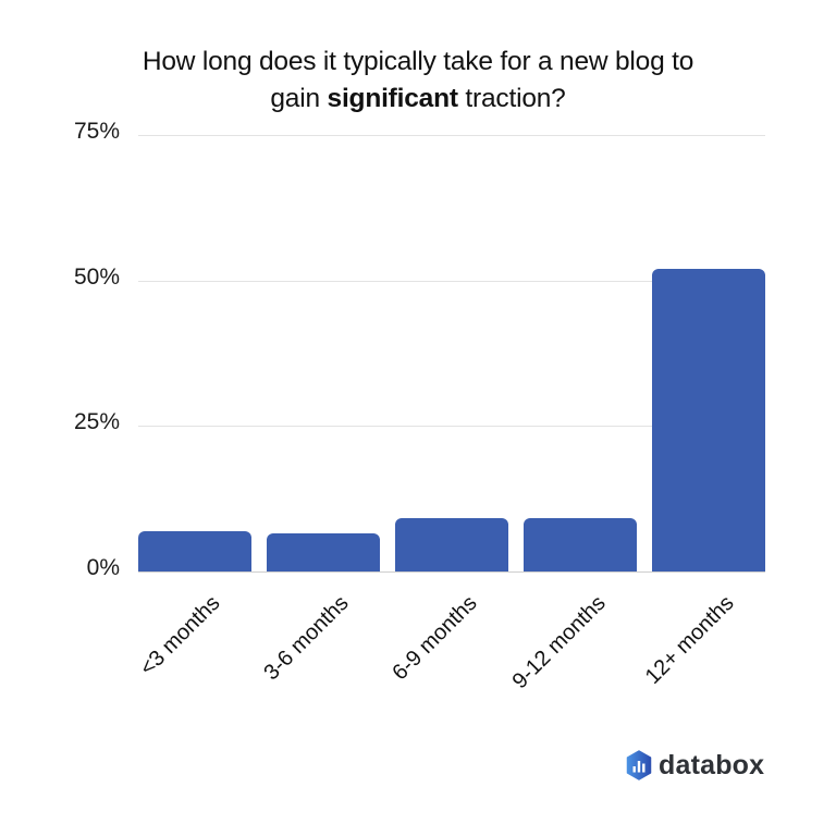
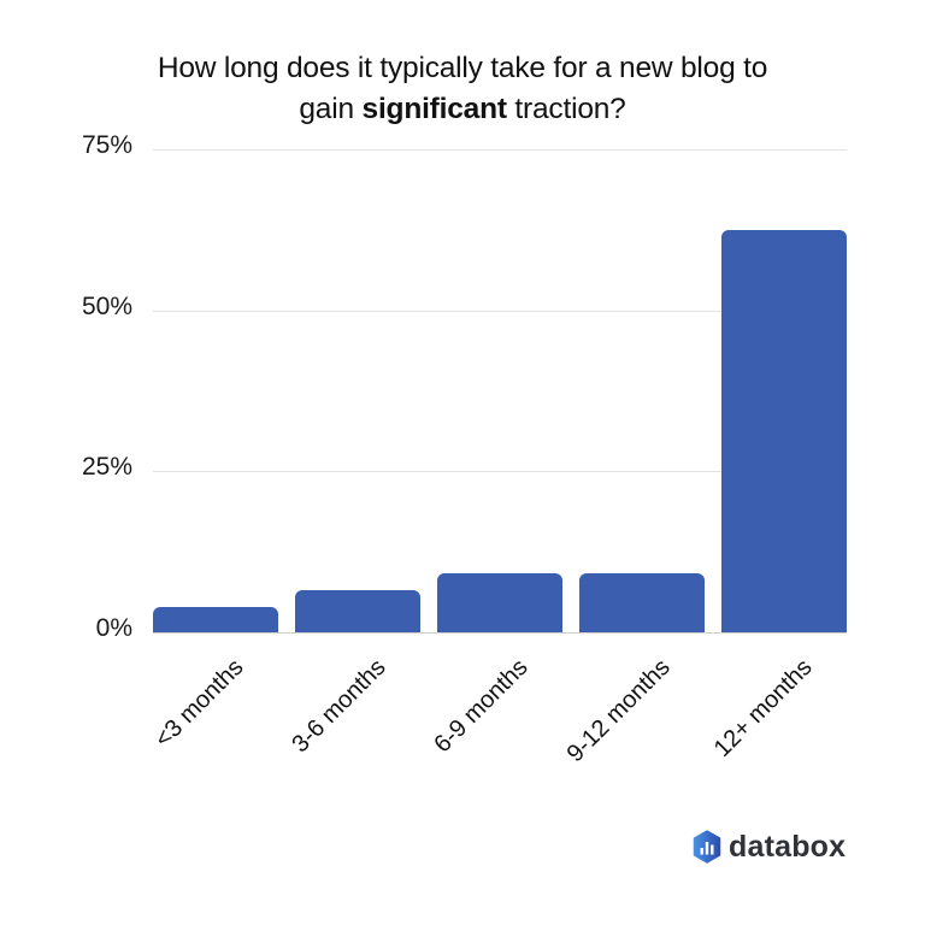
<3 months: 7% -> 4%
12+ months: 52% -> 62%
